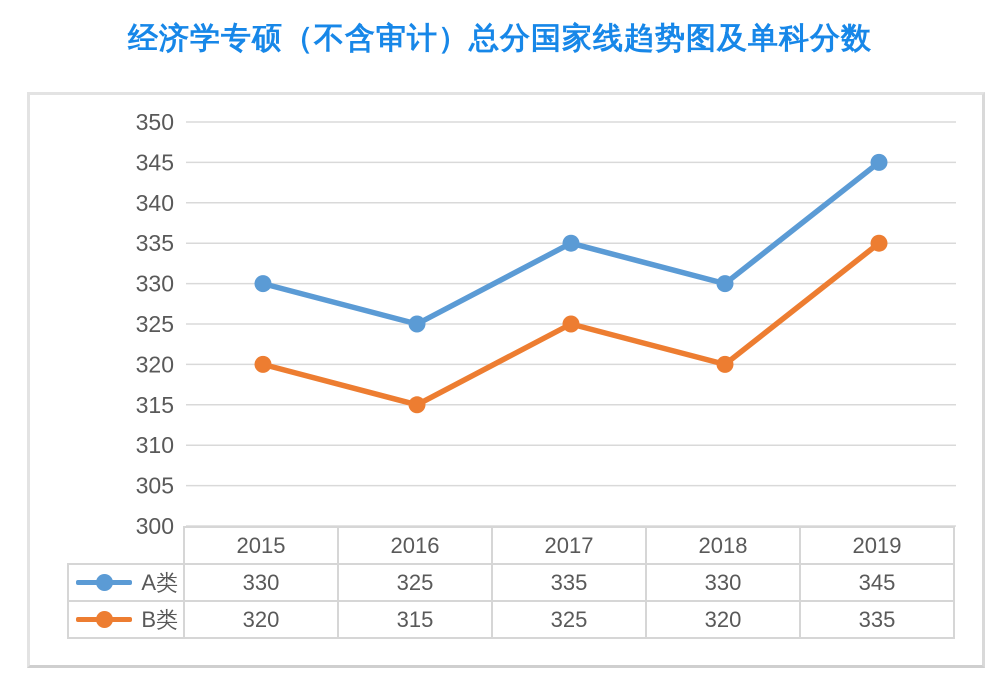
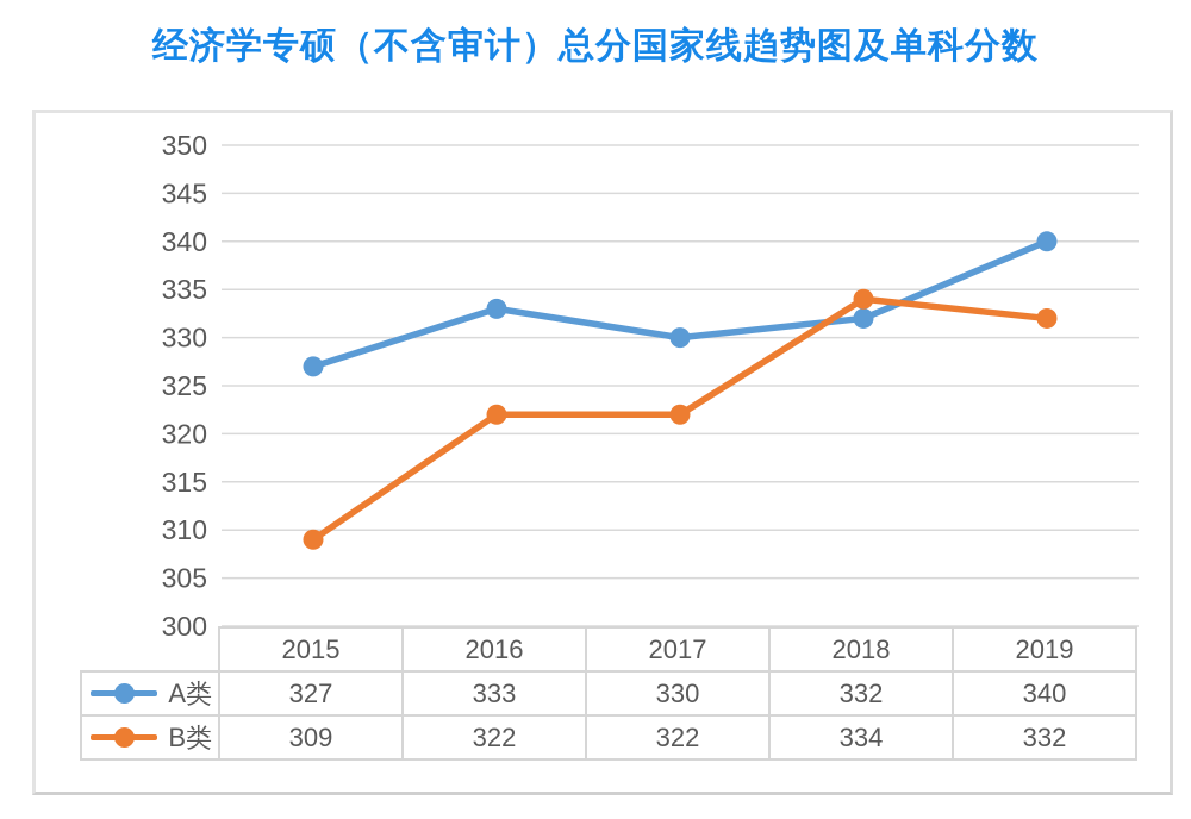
A类/2015: 330 -> 327
B类/2015: 320 -> 309
A类/2016: 325 -> 333
B类/2016: 315 -> 322
A类/2017: 335 -> 330
B类/2017: 325 -> 322
A类/2018: 330 -> 332
B类/2018: 320 -> 334
A类/2019: 345 -> 340
B类/2019: 335 -> 332
